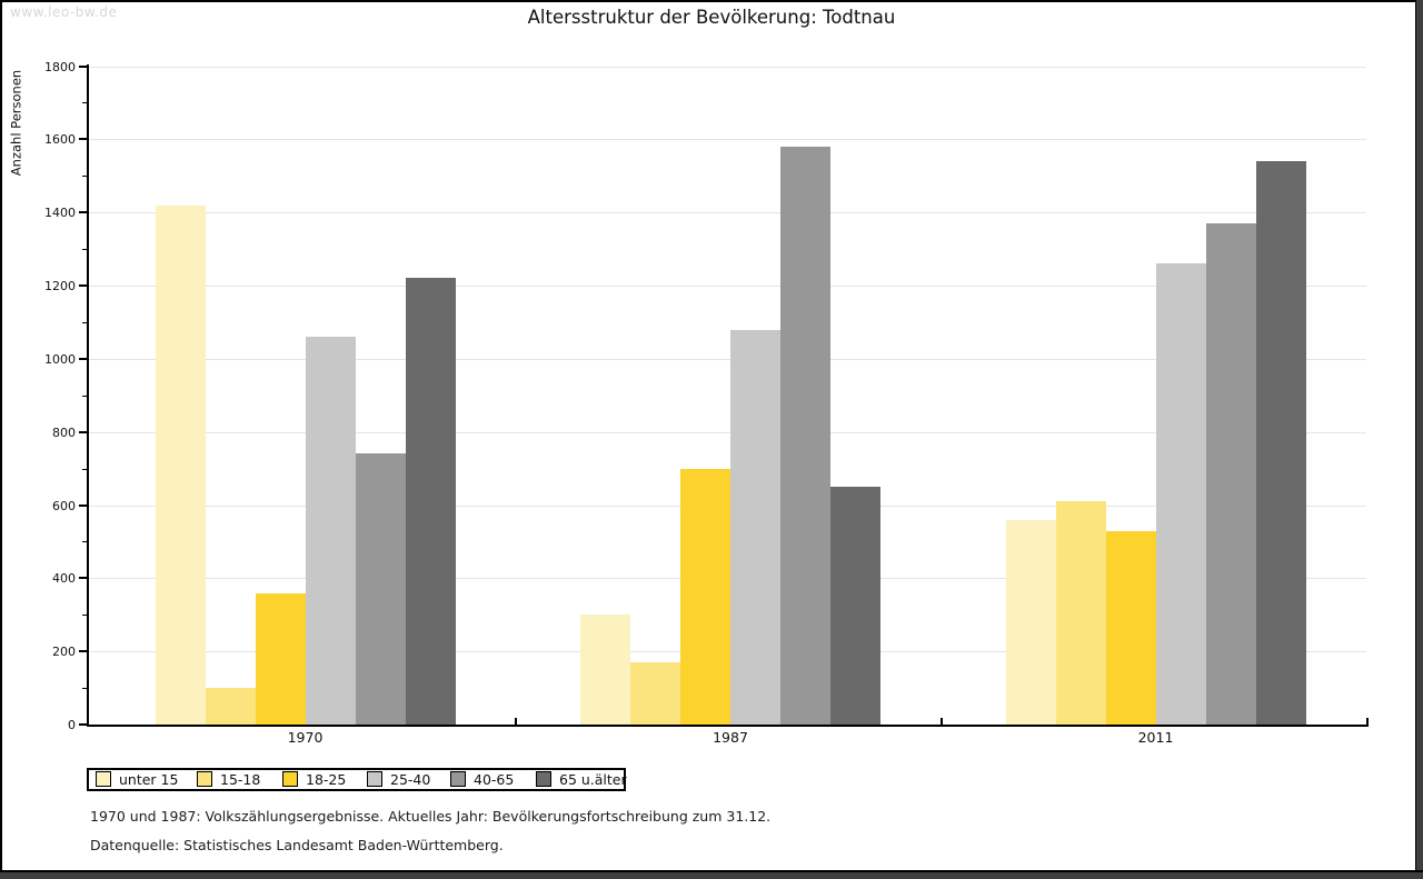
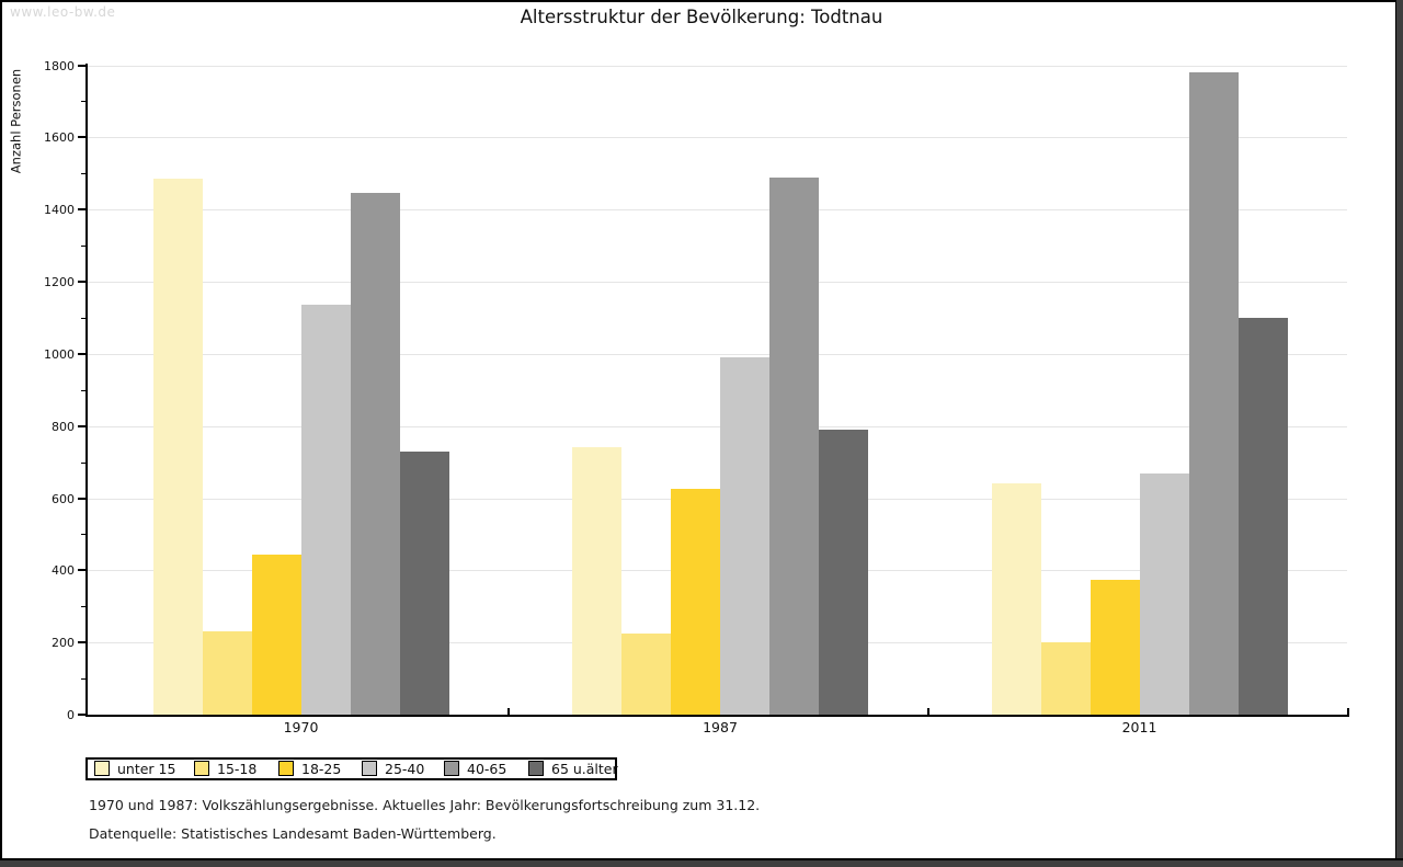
unter 15/1970: 1420 -> 1480
15-18/1970: 100 -> 230
18-25/1970: 360 -> 440
25-40/1970: 1060 -> 1140
40-65/1970: 740 -> 1440
65 u.älter/1970: 1220 -> 730
unter 15/1987: 300 -> 740
15-18/1987: 170 -> 220
18-25/1987: 700 -> 620
25-40/1987: 1080 -> 990
40-65/1987: 1580 -> 1490
65 u.älter/1987: 650 -> 790
unter 15/2011: 560 -> 640
15-18/2011: 610 -> 200
18-25/2011: 530 -> 380
25-40/2011: 1260 -> 670
40-65/2011: 1370 -> 1780
65 u.älter/2011: 1540 -> 1100
